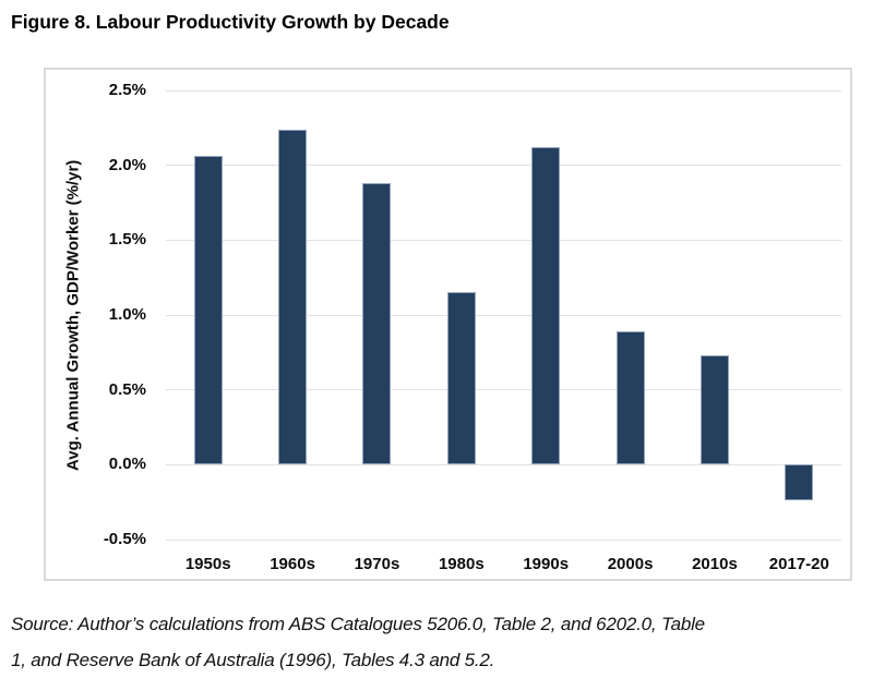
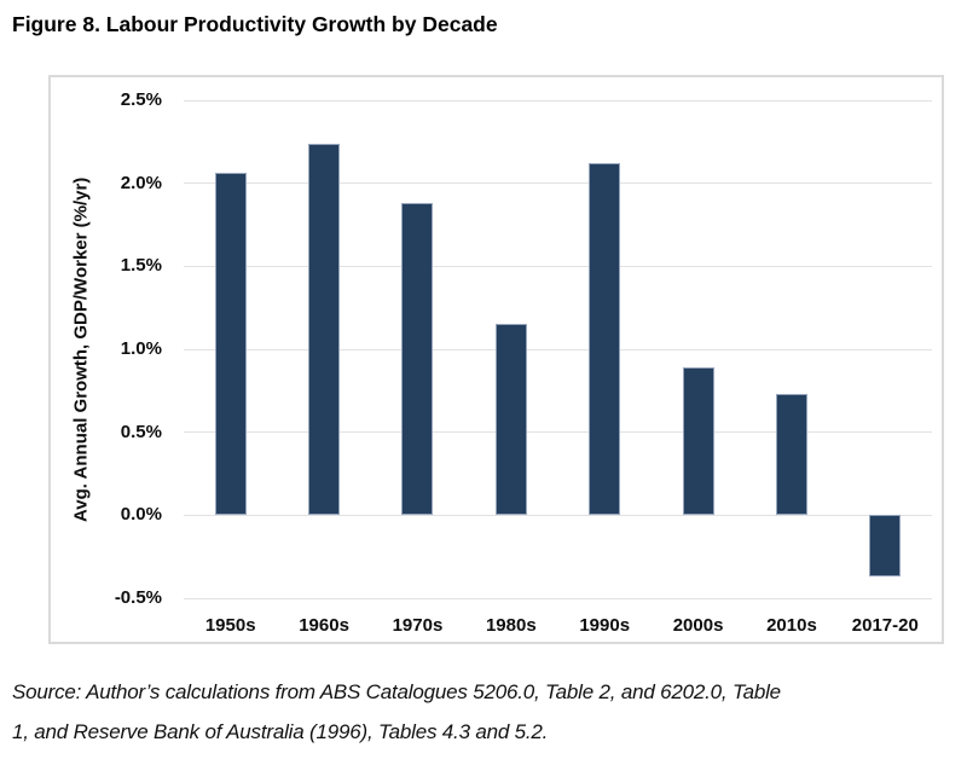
2017-20: -0.24% -> -0.37%
